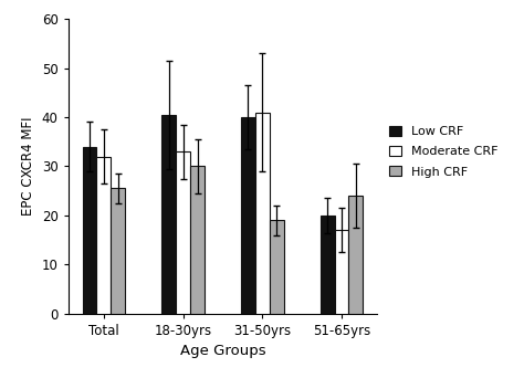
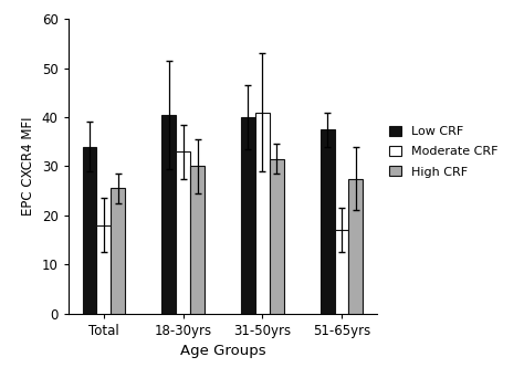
Moderate CRF/Total: 32 -> 18
High CRF/31-50yrs: 19.0 -> 31.5
Low CRF/51-65yrs: 20.0 -> 37.5
High CRF/51-65yrs: 24.0 -> 27.5
